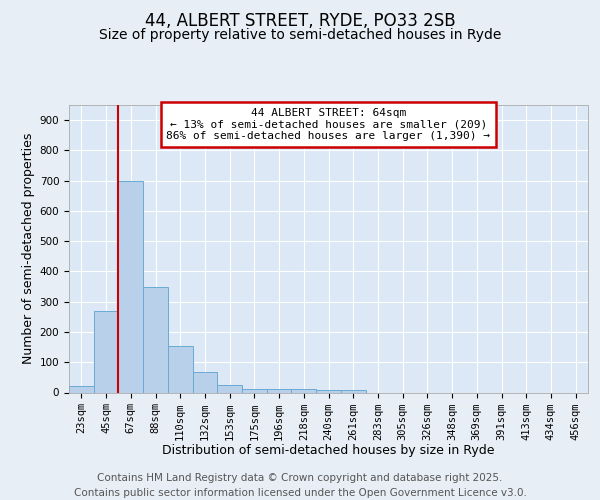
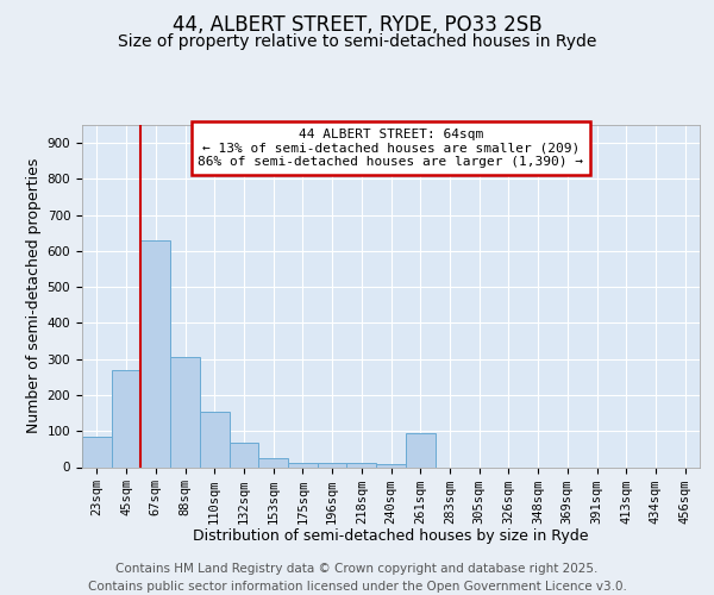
23sqm: 22 -> 85
67sqm: 700 -> 630
88sqm: 350 -> 305
261sqm: 7 -> 95
